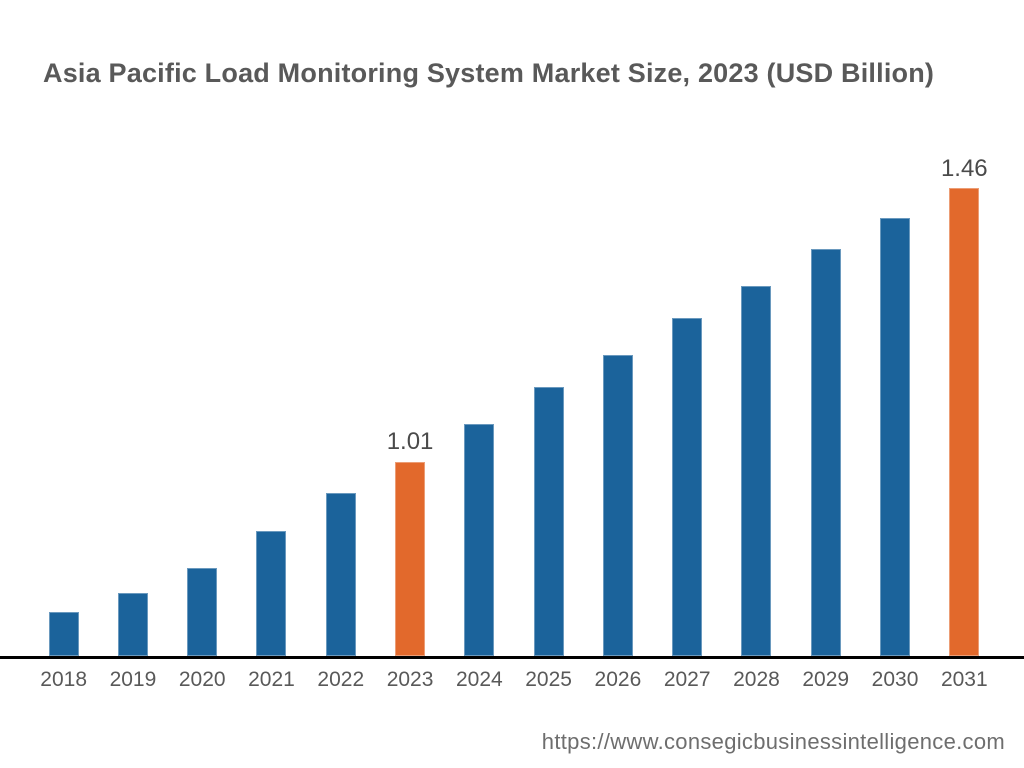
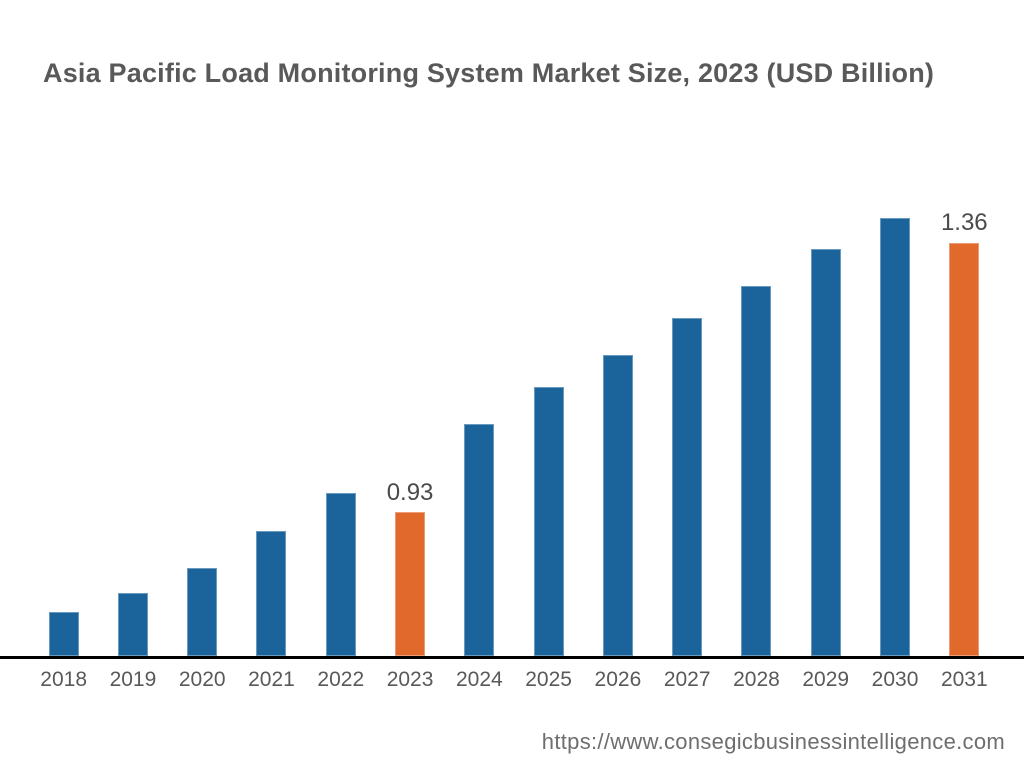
2023: 1.01 -> 0.93
2031: 1.46 -> 1.36
